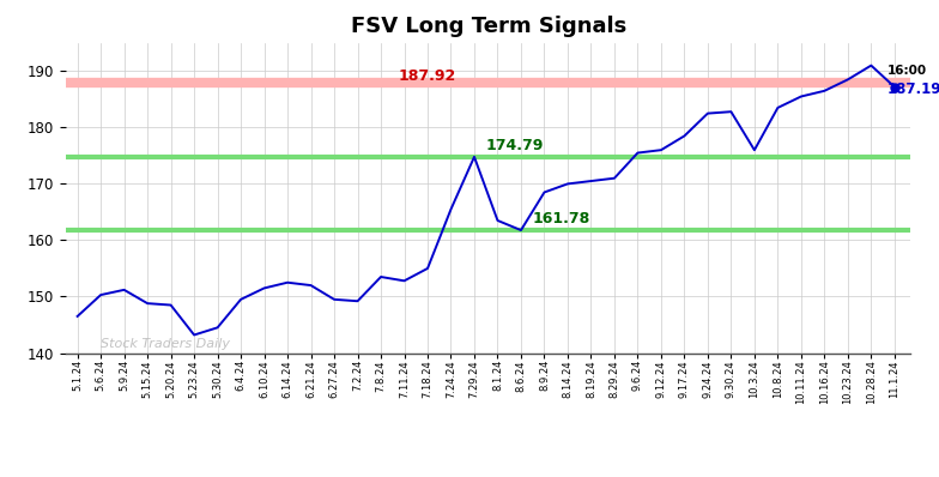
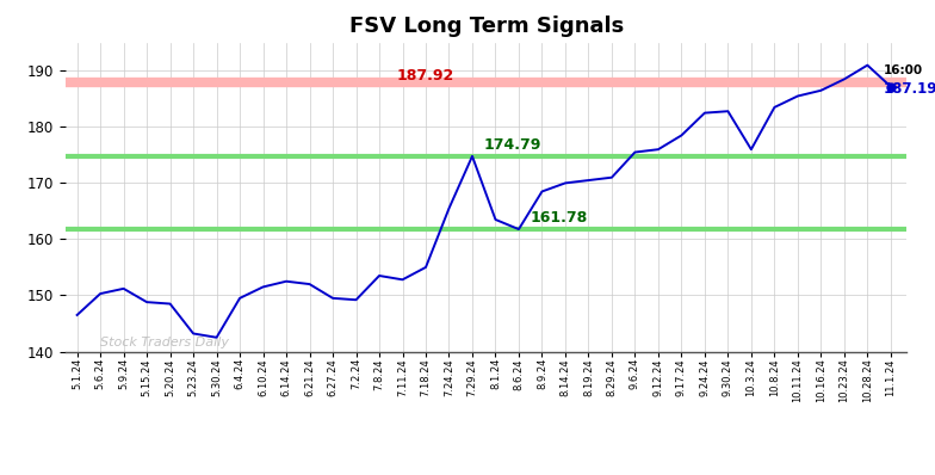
5.30.24: 144.5 -> 142.5
